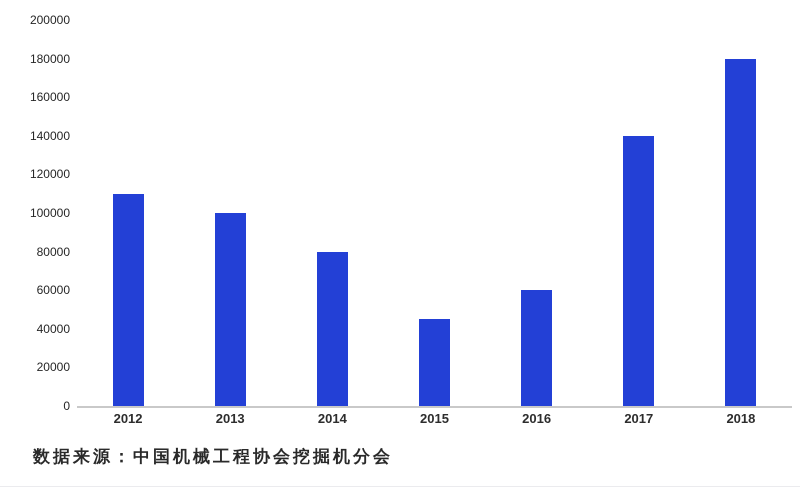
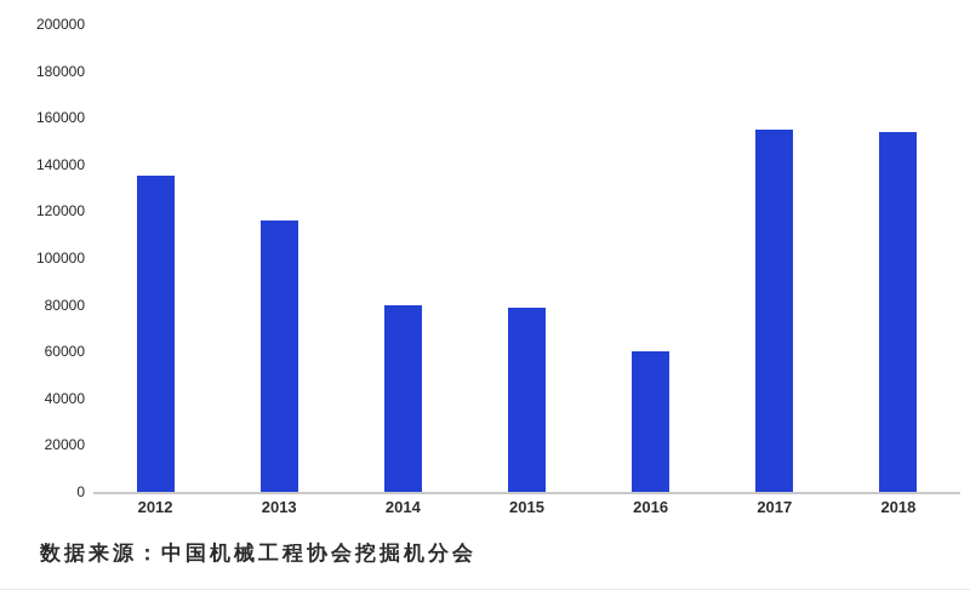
2012: 110000 -> 135000
2013: 100000 -> 116000
2015: 45000 -> 79000
2017: 140000 -> 155000
2018: 180000 -> 154000
